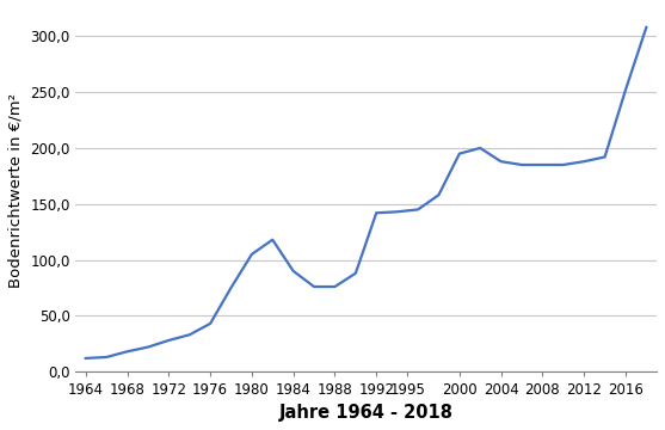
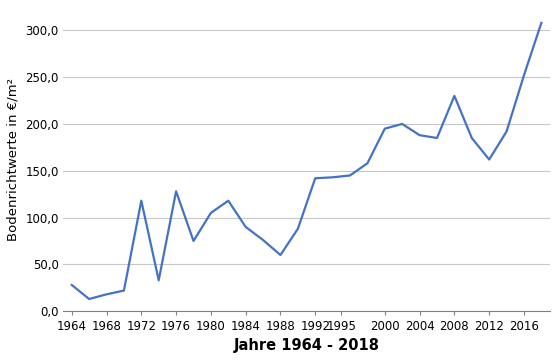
1964: 12 -> 28
1972: 28 -> 118
1976: 43 -> 128
1988: 76 -> 60
2008: 185 -> 230
2012: 188 -> 162
